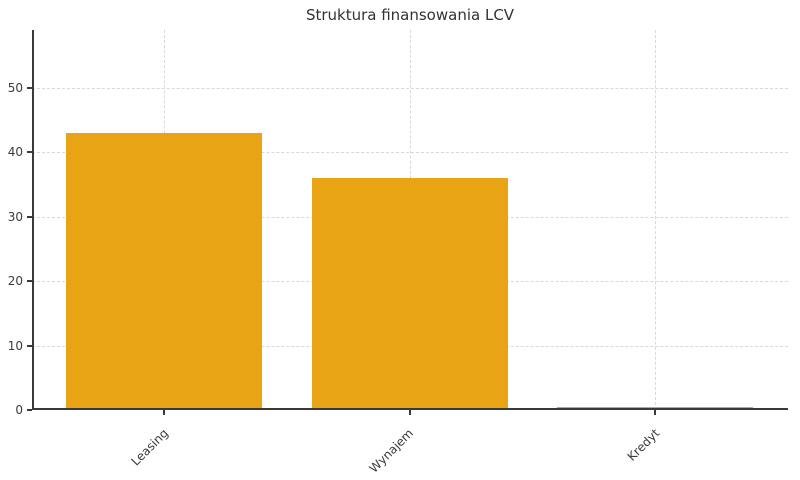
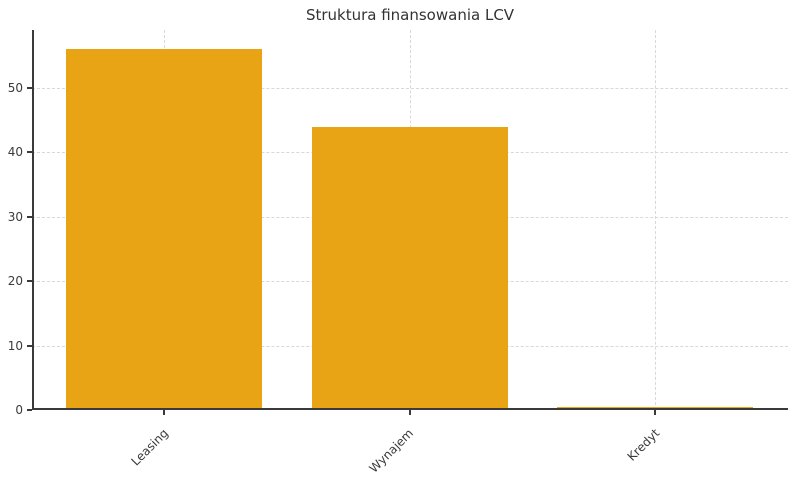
Leasing: 43 -> 56
Wynajem: 36 -> 44
